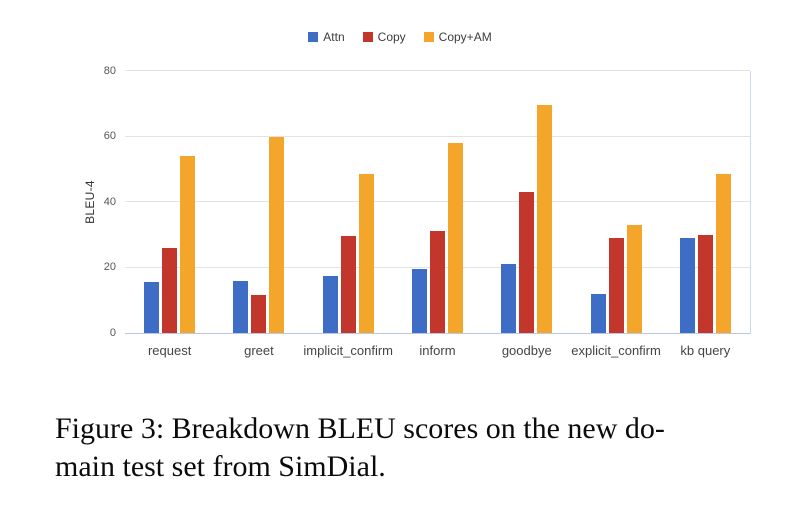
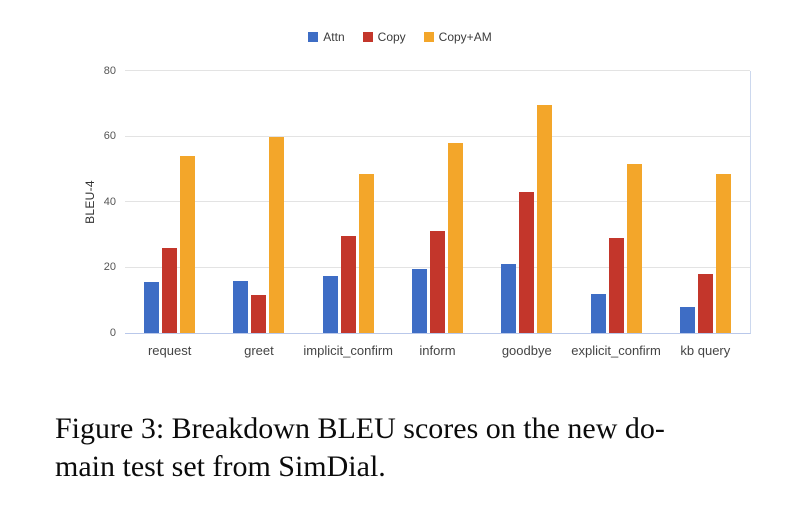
Copy+AM/explicit_confirm: 33 -> 52
Attn/kb query: 29 -> 8
Copy/kb query: 30 -> 18
